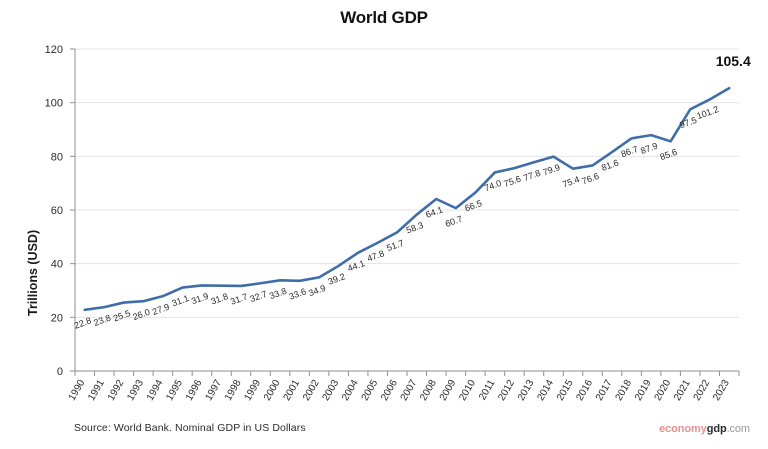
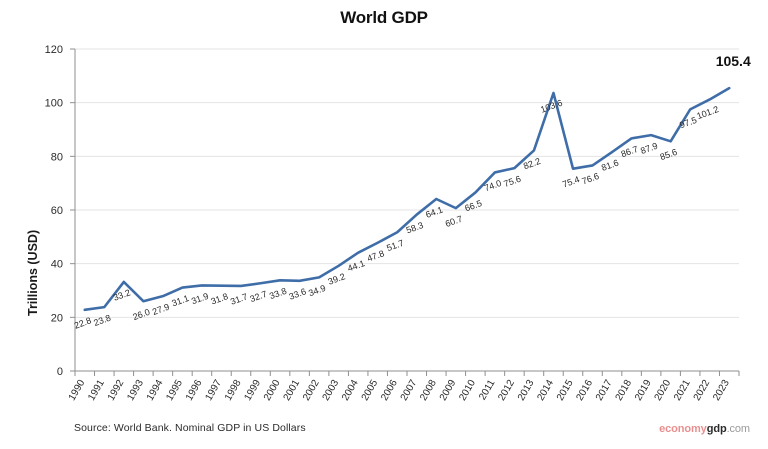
1992: 25.5 -> 33.2
2013: 77.8 -> 82.2
2014: 79.9 -> 103.6
